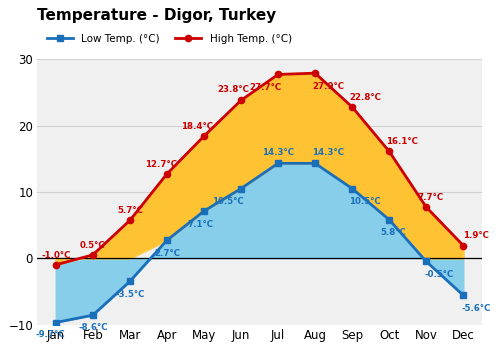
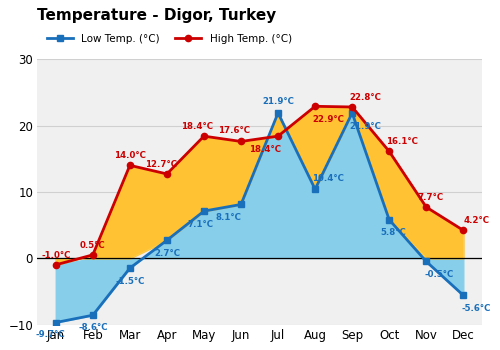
Low Temp. (°C)/Mar: -3.5°C -> -1.5°C
High Temp. (°C)/Mar: 5.7°C -> 14.0°C
Low Temp. (°C)/Jun: 10.5°C -> 8.1°C
High Temp. (°C)/Jun: 23.8°C -> 17.6°C
Low Temp. (°C)/Jul: 14.3°C -> 21.9°C
High Temp. (°C)/Jul: 27.7°C -> 18.4°C
Low Temp. (°C)/Aug: 14.3°C -> 10.4°C
High Temp. (°C)/Aug: 27.9°C -> 22.9°C
Low Temp. (°C)/Sep: 10.5°C -> 21.9°C
High Temp. (°C)/Dec: 1.9°C -> 4.2°C
